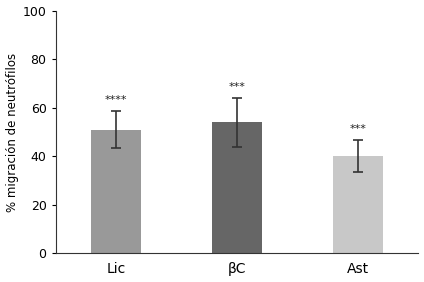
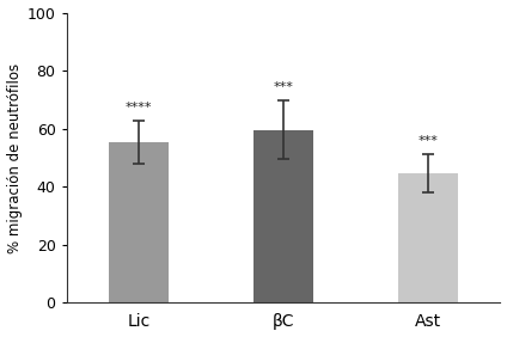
Lic: 51.0 -> 55.4
βC: 54.0 -> 59.6
Ast: 40.0 -> 44.6
